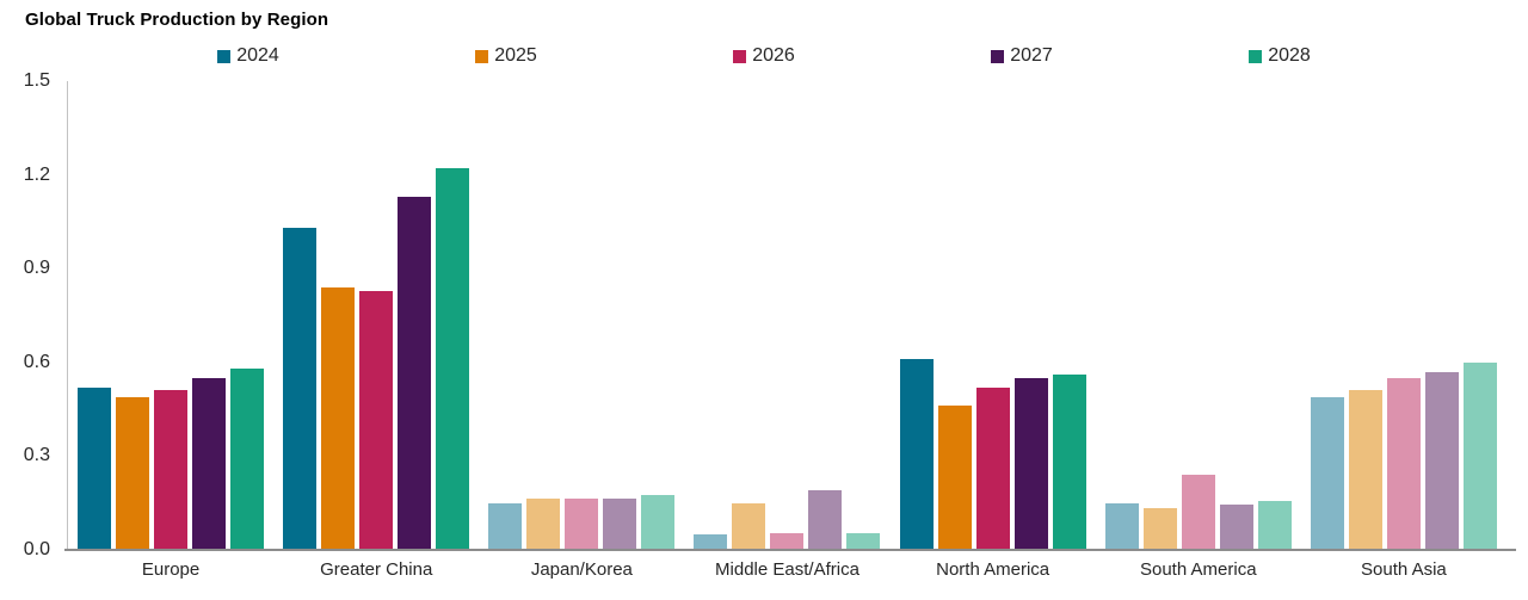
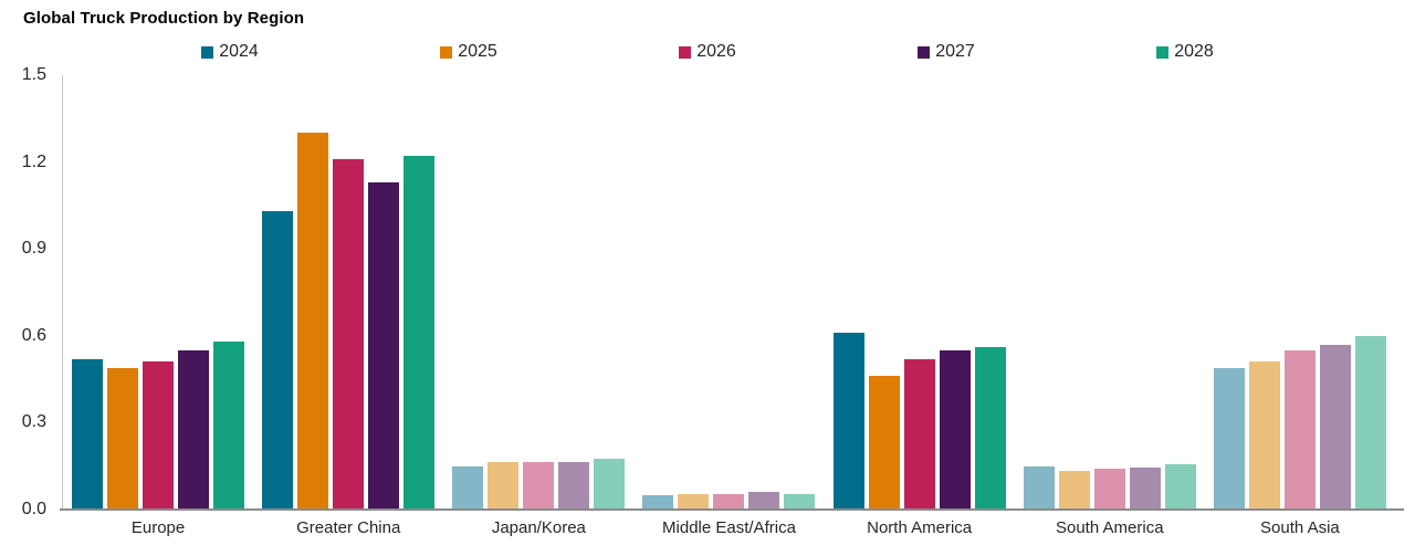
2025/Greater China: 0.84 -> 1.30
2026/Greater China: 0.83 -> 1.21
2025/Middle East/Africa: 0.15 -> 0.06
2027/Middle East/Africa: 0.19 -> 0.06
2026/South America: 0.24 -> 0.14
